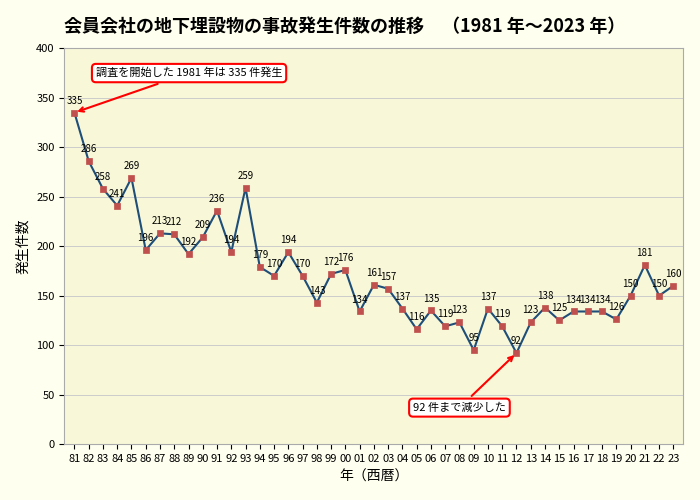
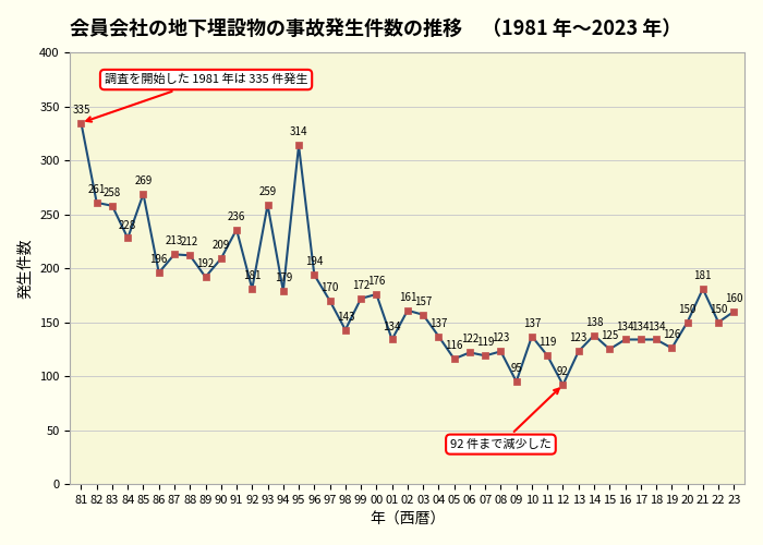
82: 286 -> 261
84: 241 -> 228
92: 194 -> 181
95: 170 -> 314
06: 135 -> 122
